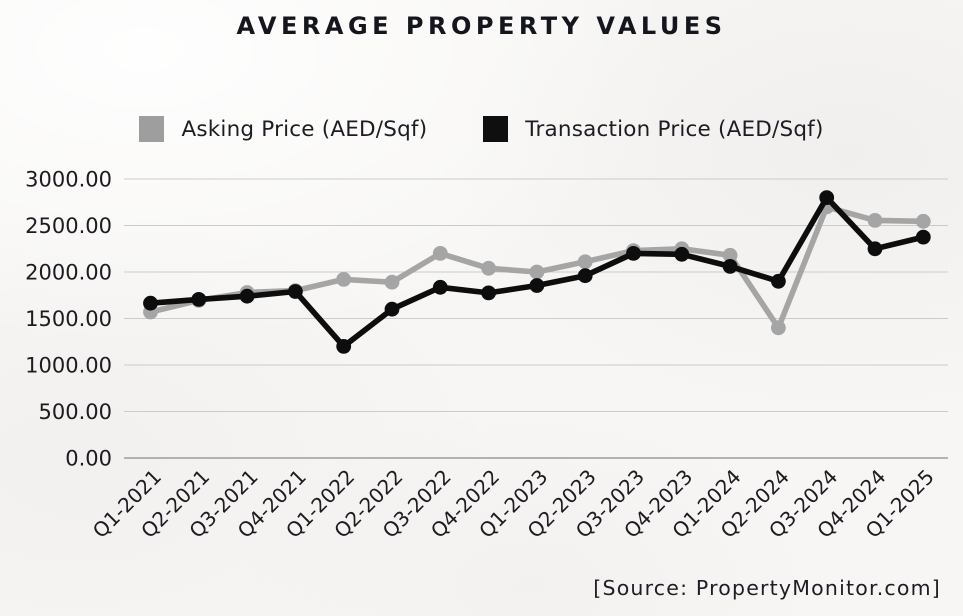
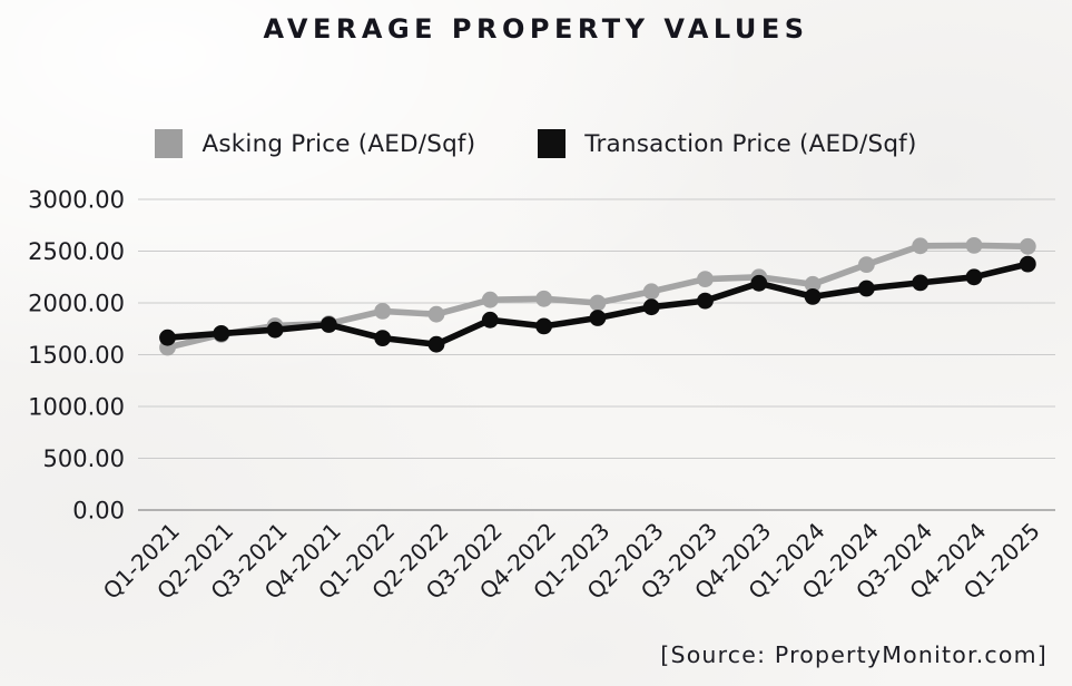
Transaction Price (AED/Sqf)/Q1-2022: 1200 -> 1700
Asking Price (AED/Sqf)/Q3-2022: 2200 -> 2000
Transaction Price (AED/Sqf)/Q3-2023: 2200 -> 2000
Asking Price (AED/Sqf)/Q2-2024: 1400 -> 2400
Transaction Price (AED/Sqf)/Q2-2024: 1900 -> 2100
Asking Price (AED/Sqf)/Q3-2024: 2700 -> 2600
Transaction Price (AED/Sqf)/Q3-2024: 2800 -> 2200
